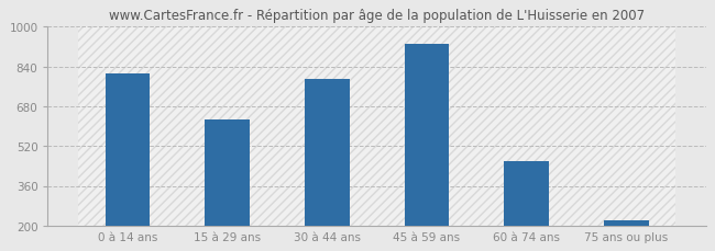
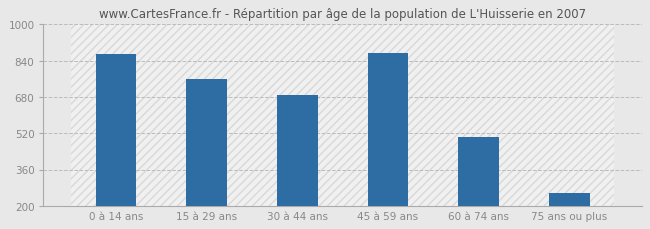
0 à 14 ans: 810 -> 870
15 à 29 ans: 625 -> 760
30 à 44 ans: 790 -> 690
45 à 59 ans: 930 -> 875
60 à 74 ans: 460 -> 505
75 ans ou plus: 220 -> 255
